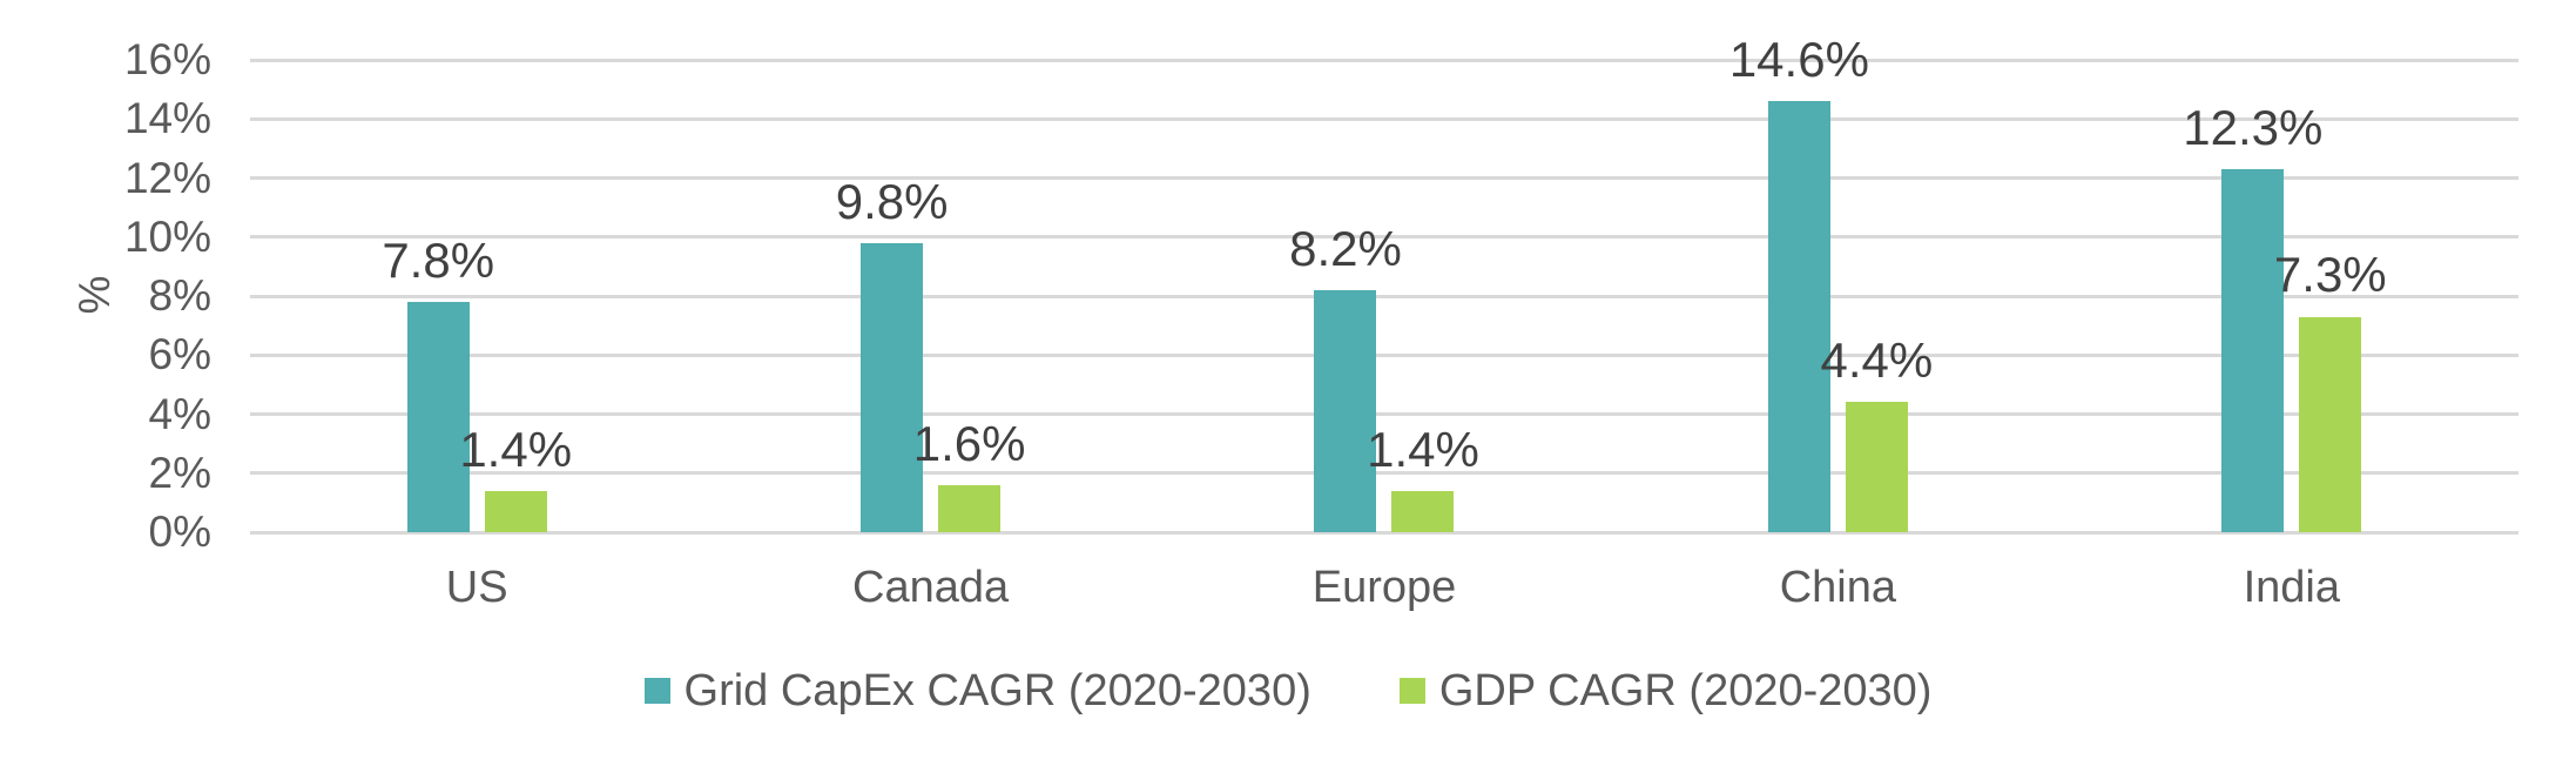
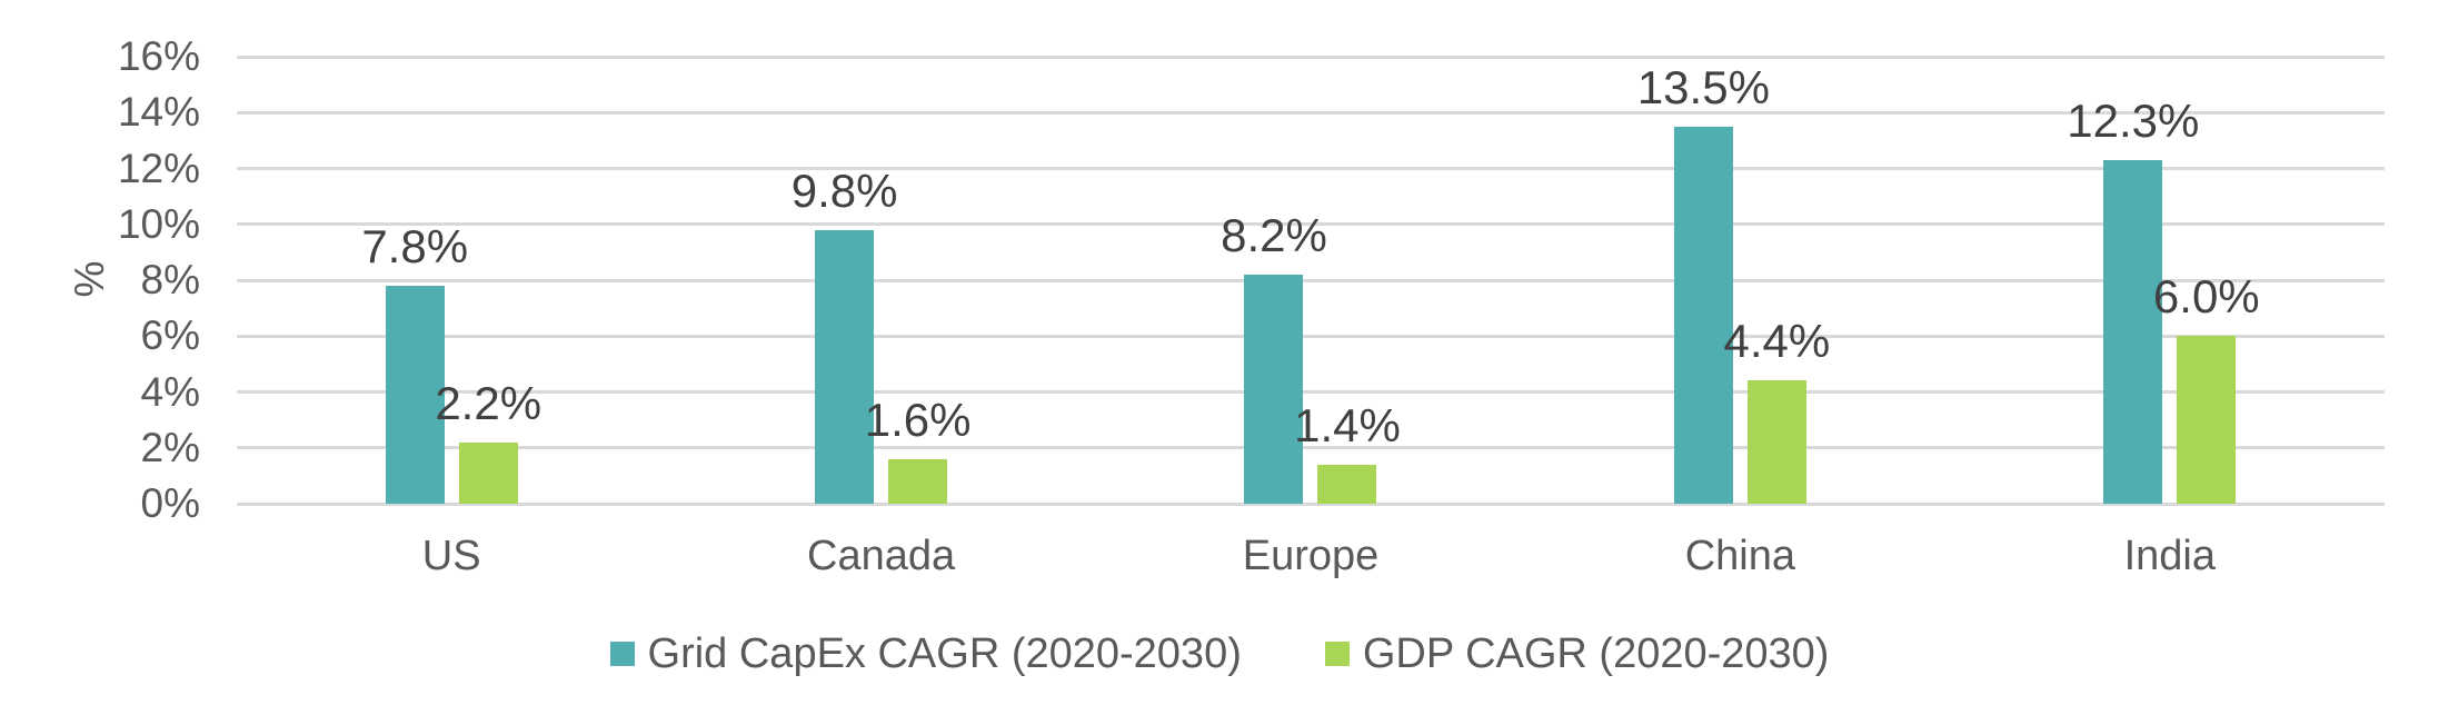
GDP CAGR (2020-2030)/US: 1.4% -> 2.2%
Grid CapEx CAGR (2020-2030)/China: 14.6% -> 13.5%
GDP CAGR (2020-2030)/India: 7.3% -> 6.0%
